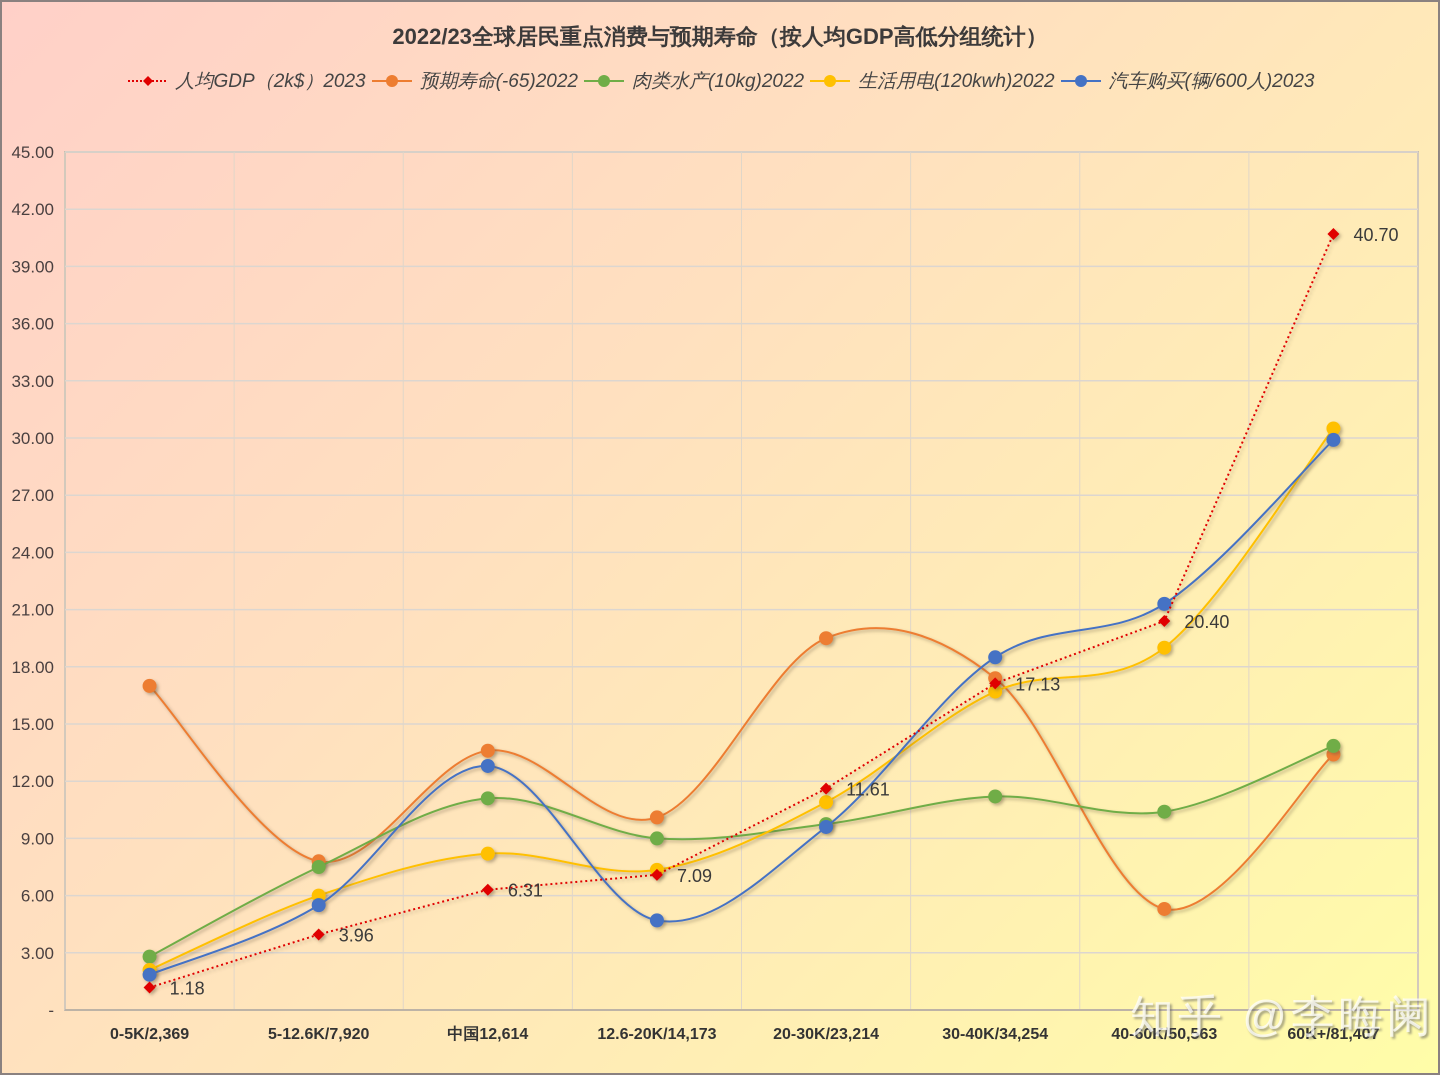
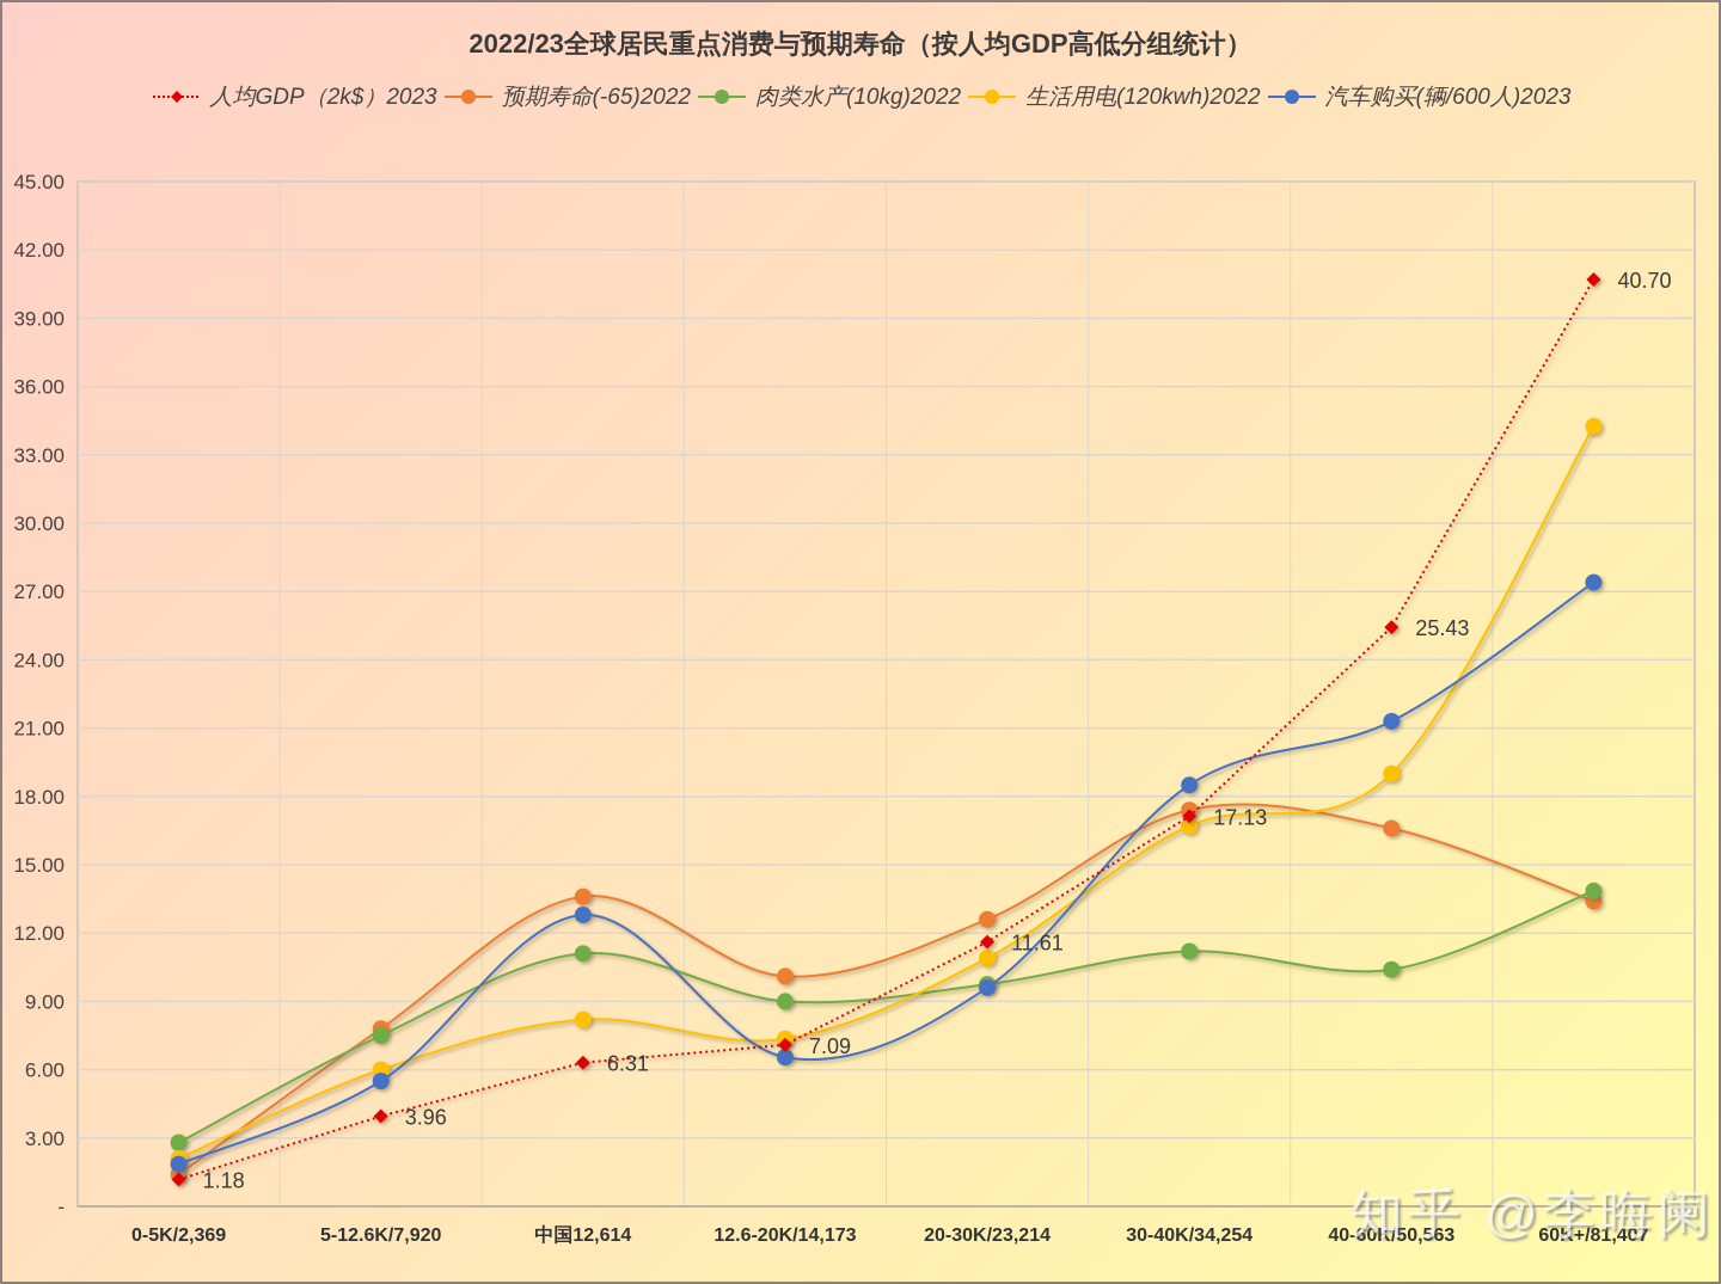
预期寿命(-65)2022/0-5K/2,369: 17.0 -> 1.4
汽车购买(辆/600人)2023/12.6-20K/14,173: 4.7 -> 6.5
预期寿命(-65)2022/20-30K/23,214: 19.5 -> 12.6
人均GDP（2k$）2023/40-60K/50,563: 20.40 -> 25.43
预期寿命(-65)2022/40-60K/50,563: 5.3 -> 16.6
生活用电(120kwh)2022/60K+/81,407: 30.5 -> 34.2
汽车购买(辆/600人)2023/60K+/81,407: 29.9 -> 27.4
